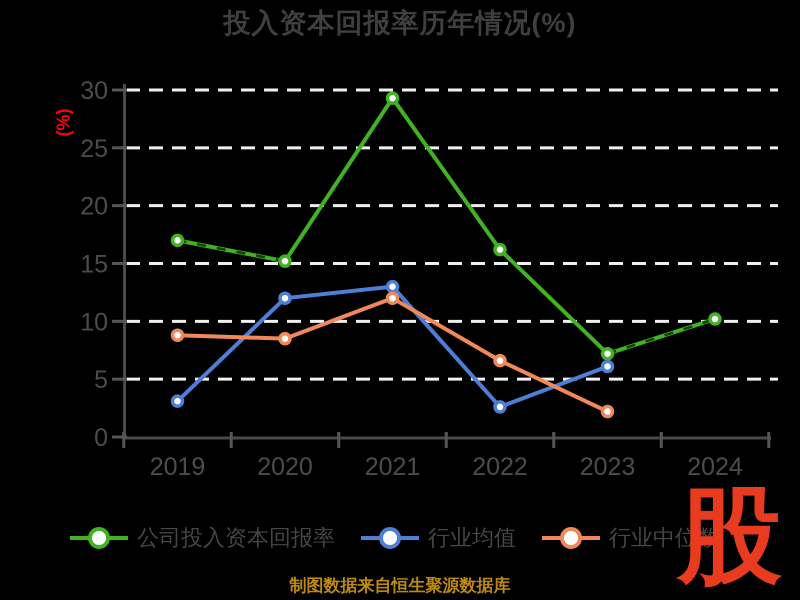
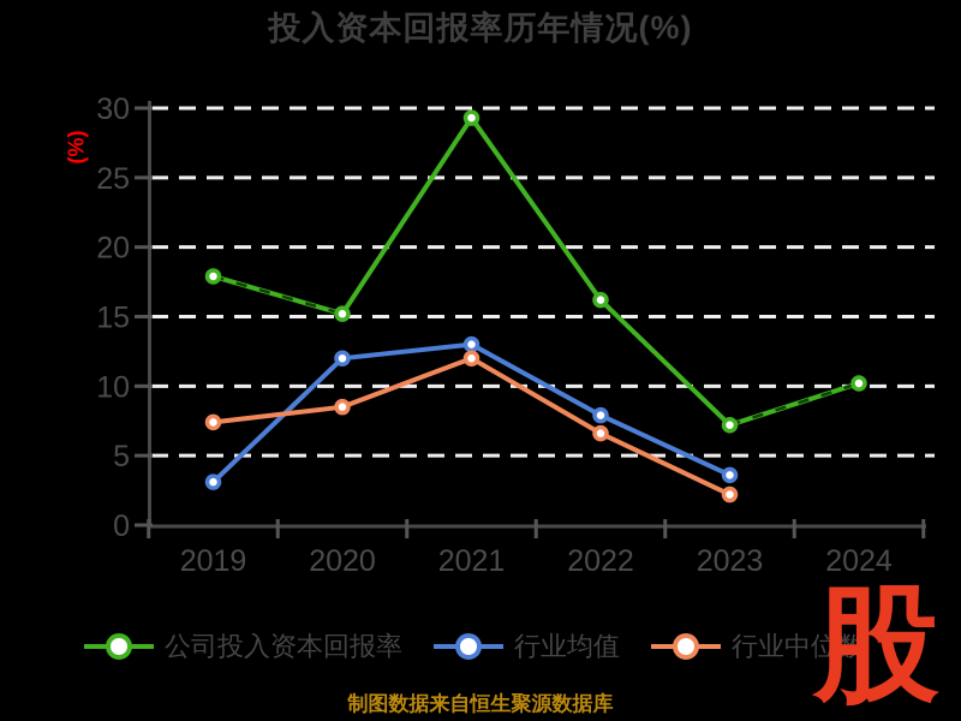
公司投入资本回报率/2019: 17.0 -> 17.9
行业中位数/2019: 8.8 -> 7.4
行业均值/2022: 2.6 -> 7.9
行业均值/2023: 6.1 -> 3.6
